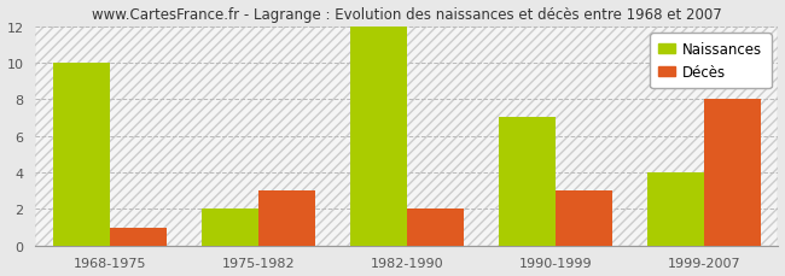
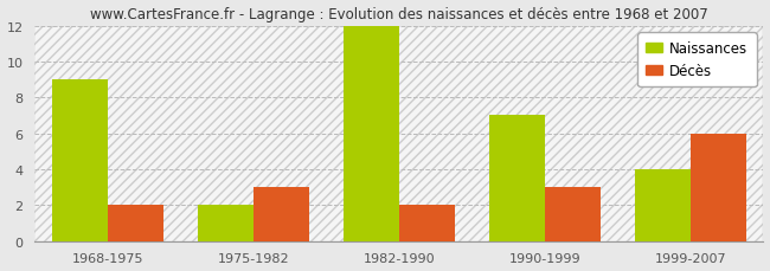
Naissances/1968-1975: 10 -> 9
Décès/1968-1975: 1 -> 2
Décès/1999-2007: 8 -> 6
